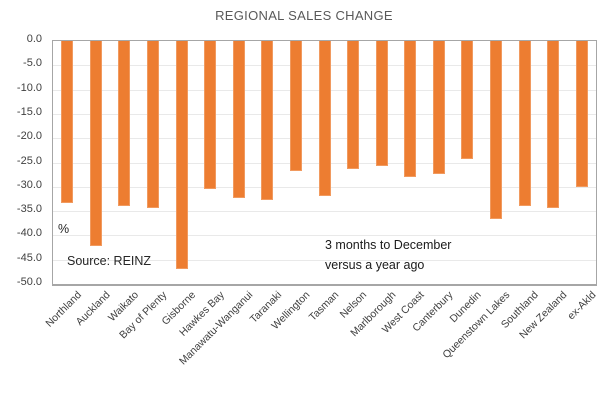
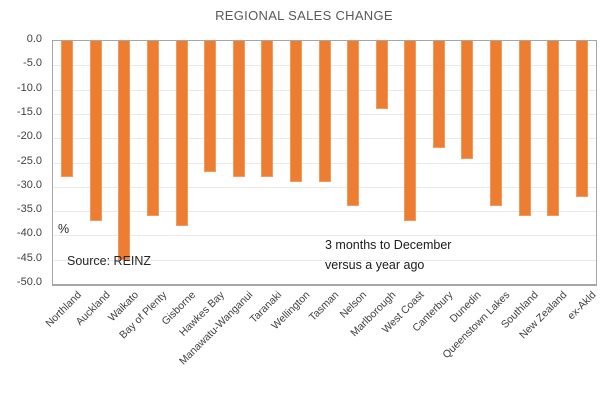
Northland: -33 -> -28
Auckland: -42 -> -37
Waikato: -34 -> -45
Bay of Plenty: -34 -> -36
Gisborne: -47 -> -38
Hawkes Bay: -30 -> -27
Manawatu-Wanganui: -32 -> -28
Taranaki: -33 -> -28
Wellington: -27 -> -29
Tasman: -32 -> -29
Nelson: -26 -> -34
Marlborough: -26 -> -14
West Coast: -28 -> -37
Canterbury: -27 -> -22
Queenstown Lakes: -37 -> -34
Southland: -34 -> -36
New Zealand: -34 -> -36
ex-Akld: -30 -> -32
